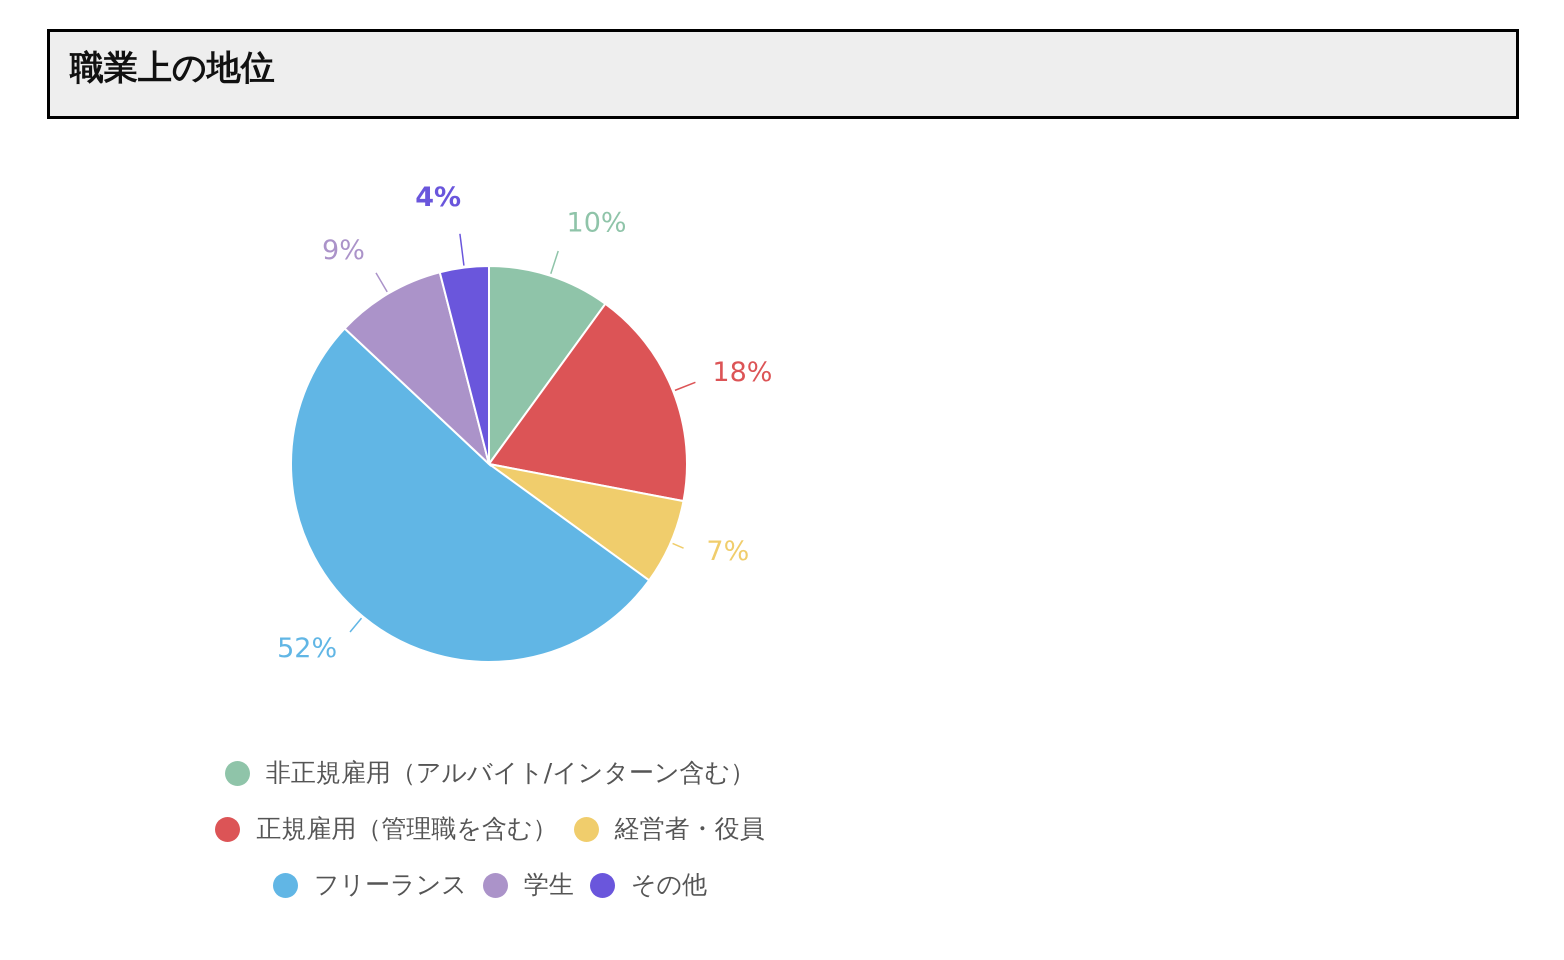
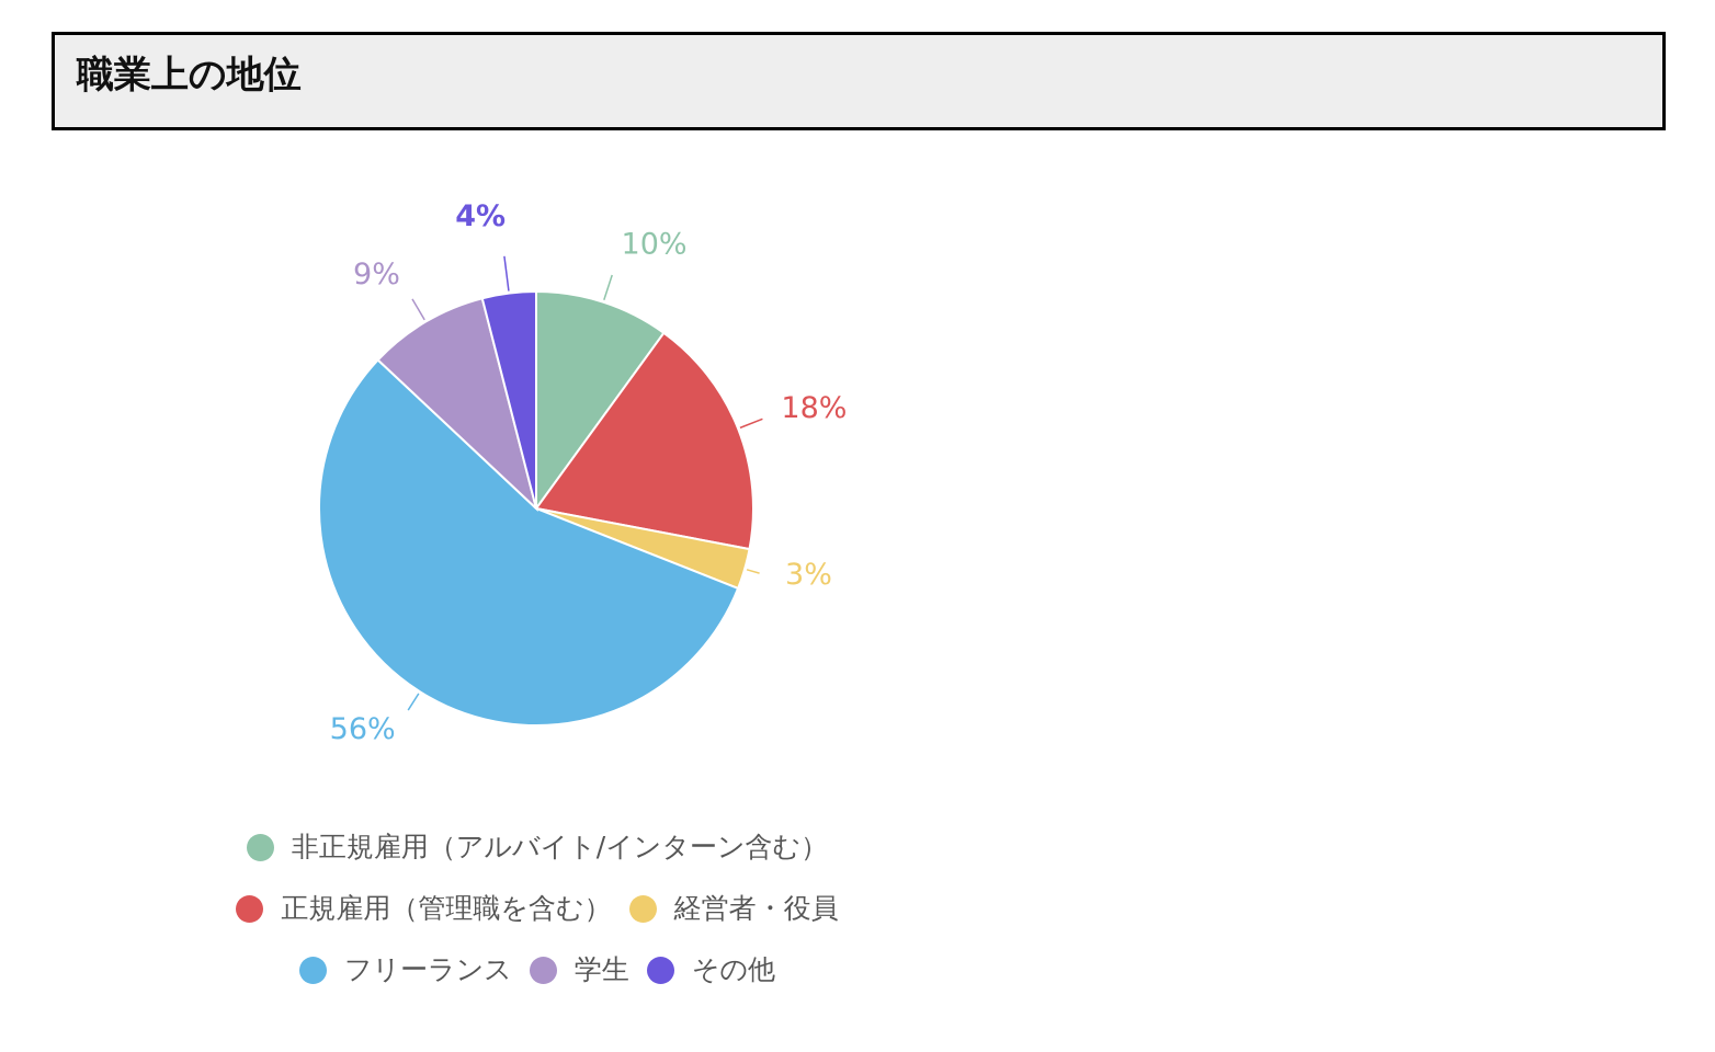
経営者・役員: 7% -> 3%
フリーランス: 52% -> 56%
